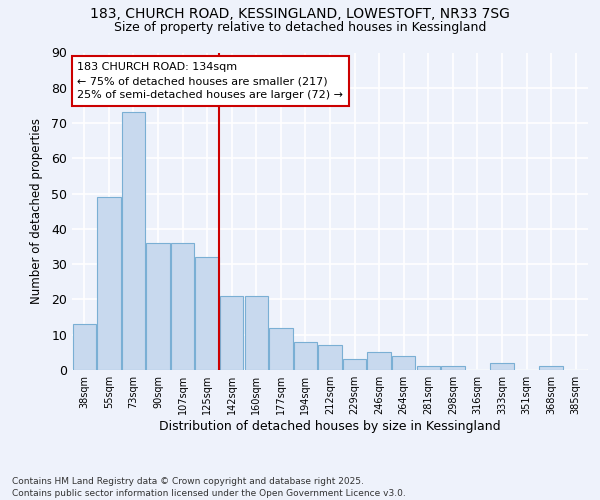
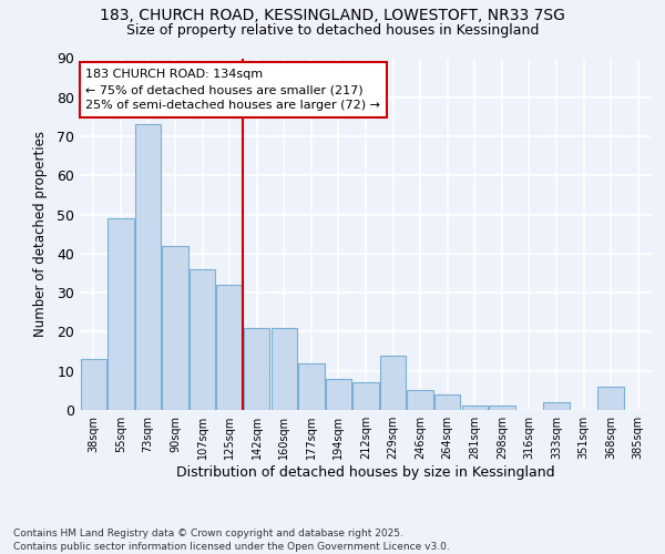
90sqm: 36 -> 42
229sqm: 3 -> 14
368sqm: 1 -> 6
